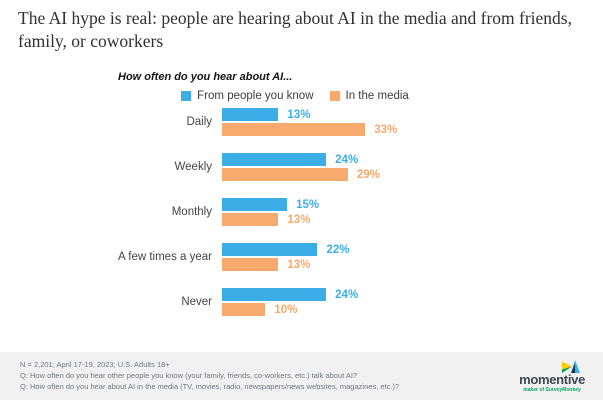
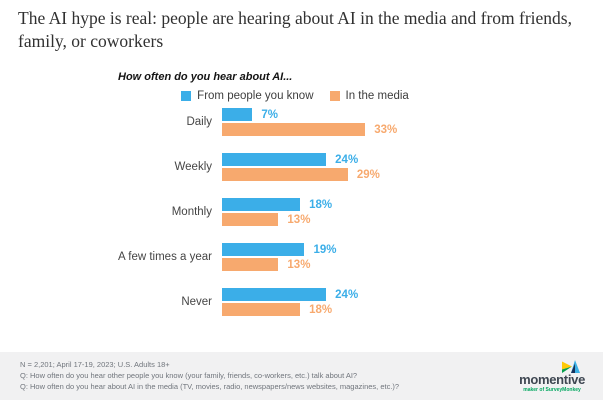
From people you know/Daily: 13% -> 7%
From people you know/Monthly: 15% -> 18%
From people you know/A few times a year: 22% -> 19%
In the media/Never: 10% -> 18%
